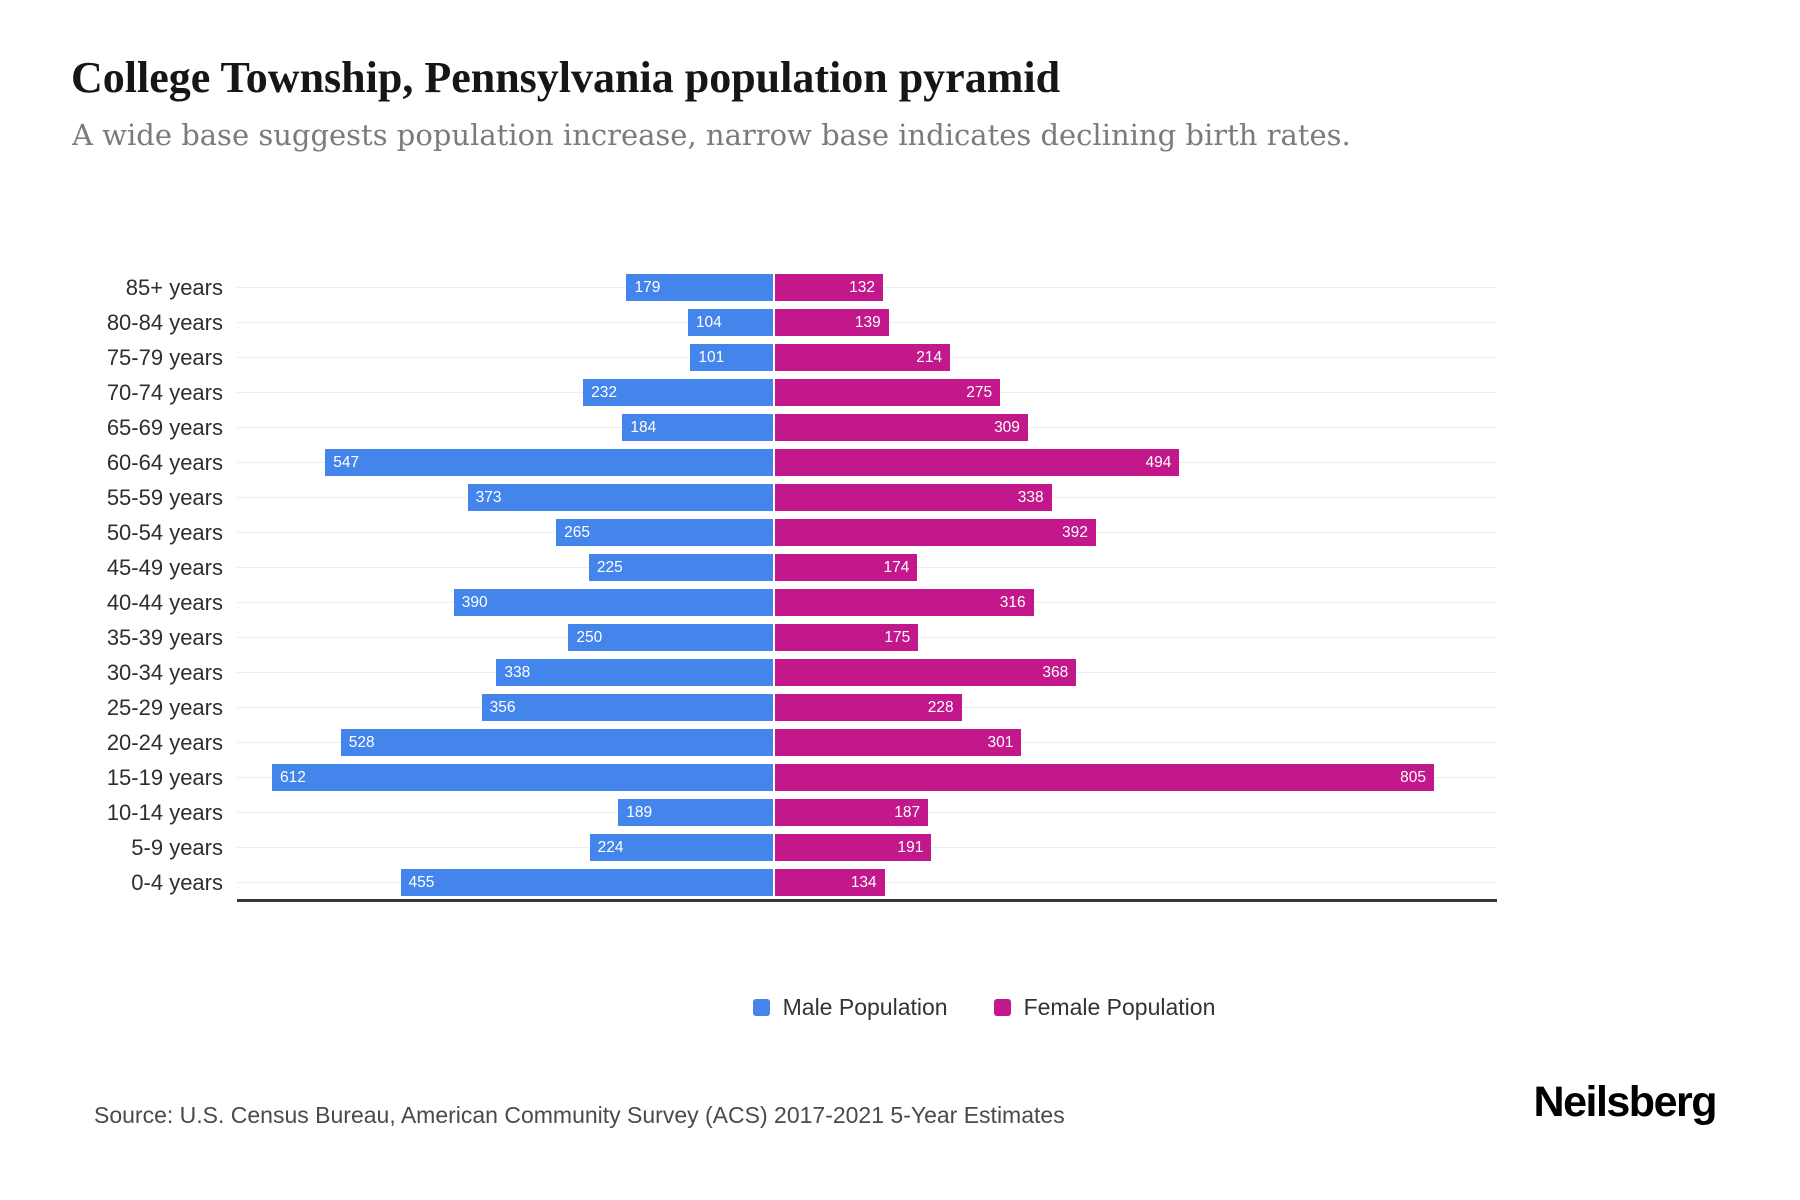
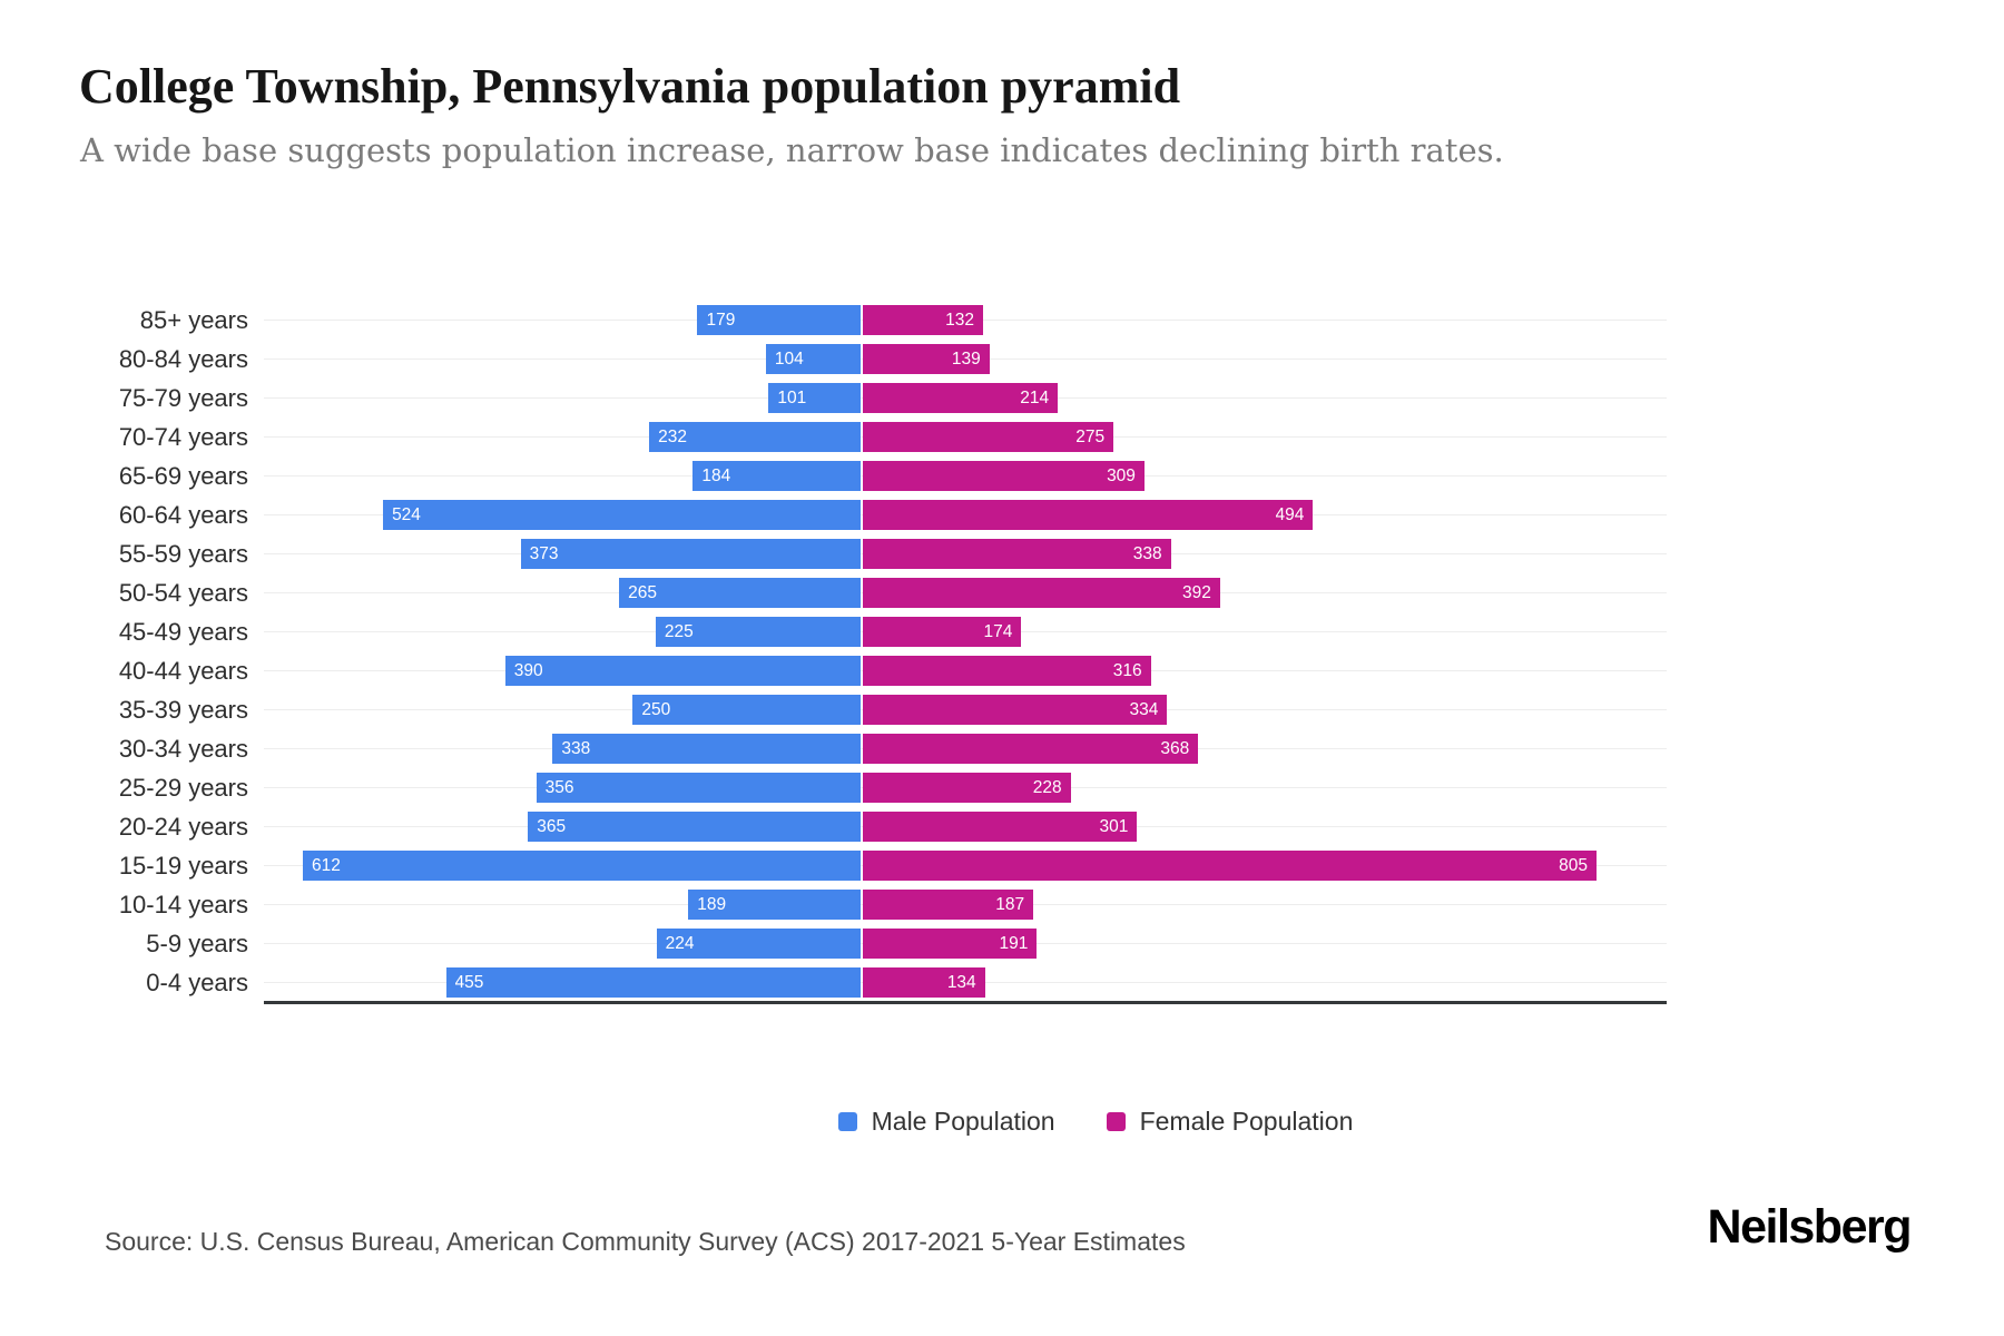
Male Population/60-64 years: 547 -> 524
Female Population/35-39 years: 175 -> 334
Male Population/20-24 years: 528 -> 365
